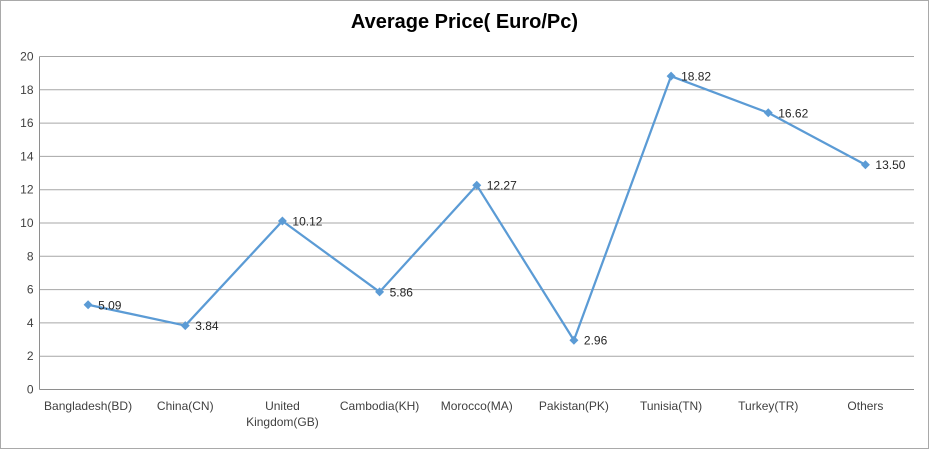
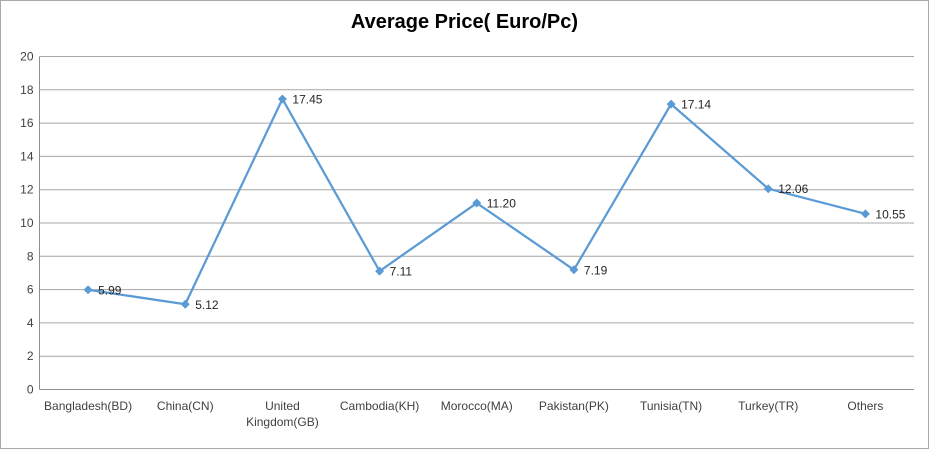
Bangladesh(BD): 5.09 -> 5.99
China(CN): 3.84 -> 5.12
United Kingdom(GB): 10.12 -> 17.45
Cambodia(KH): 5.86 -> 7.11
Morocco(MA): 12.27 -> 11.20
Pakistan(PK): 2.96 -> 7.19
Tunisia(TN): 18.82 -> 17.14
Turkey(TR): 16.62 -> 12.06
Others: 13.50 -> 10.55
